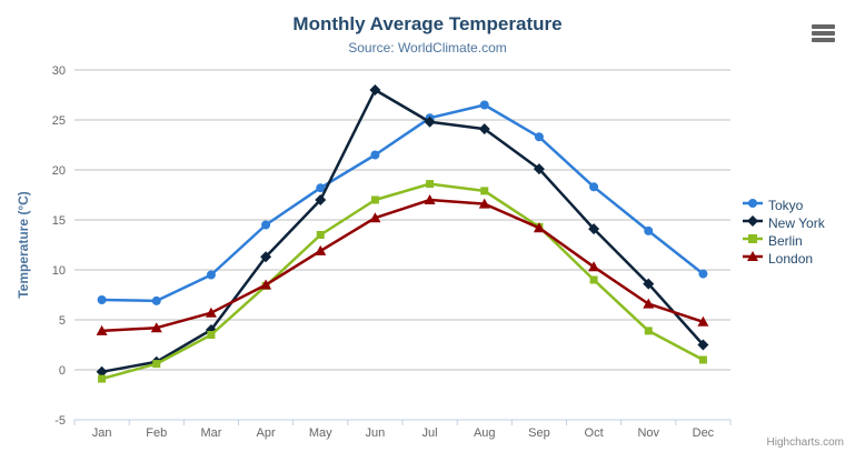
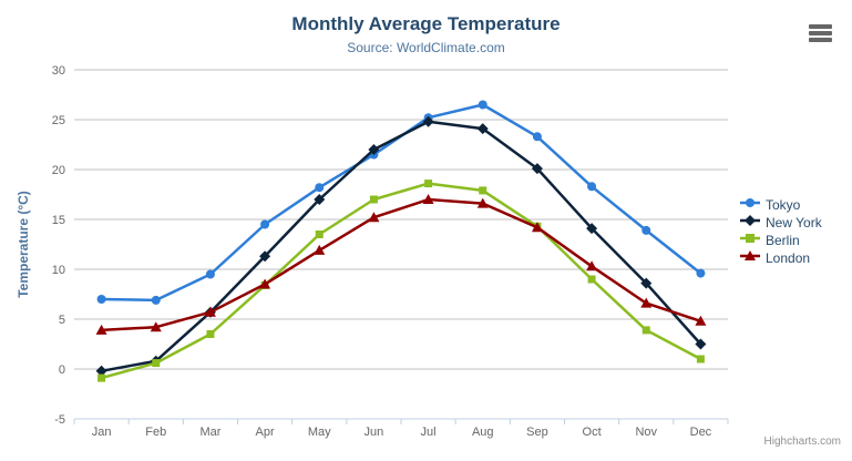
New York/Mar: 4 -> 6
New York/Jun: 28 -> 22
